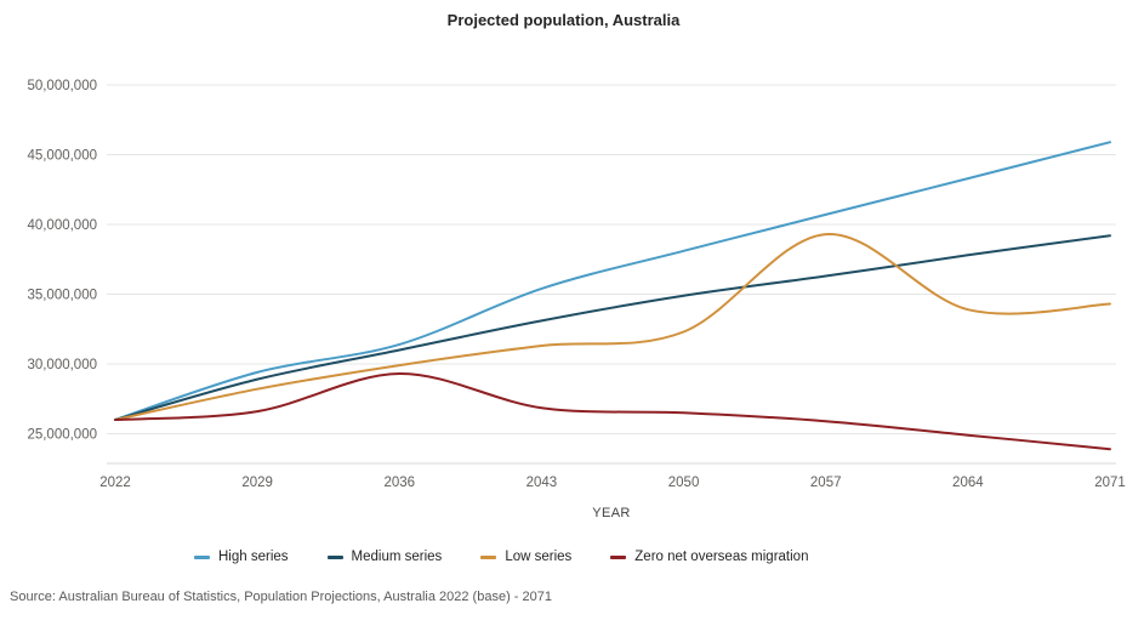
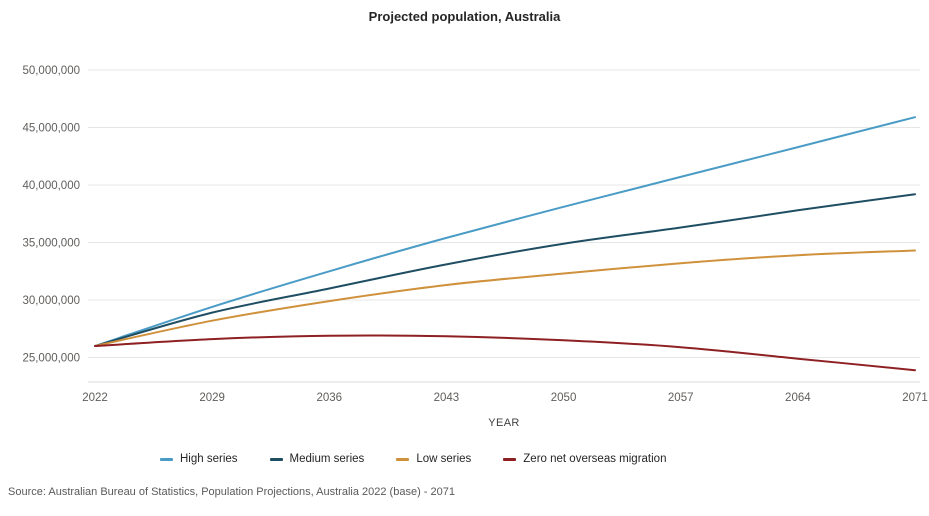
High series/2036: 31400000 -> 32500000
Zero net overseas migration/2036: 29300000 -> 26900000
Low series/2057: 39300000 -> 33200000
